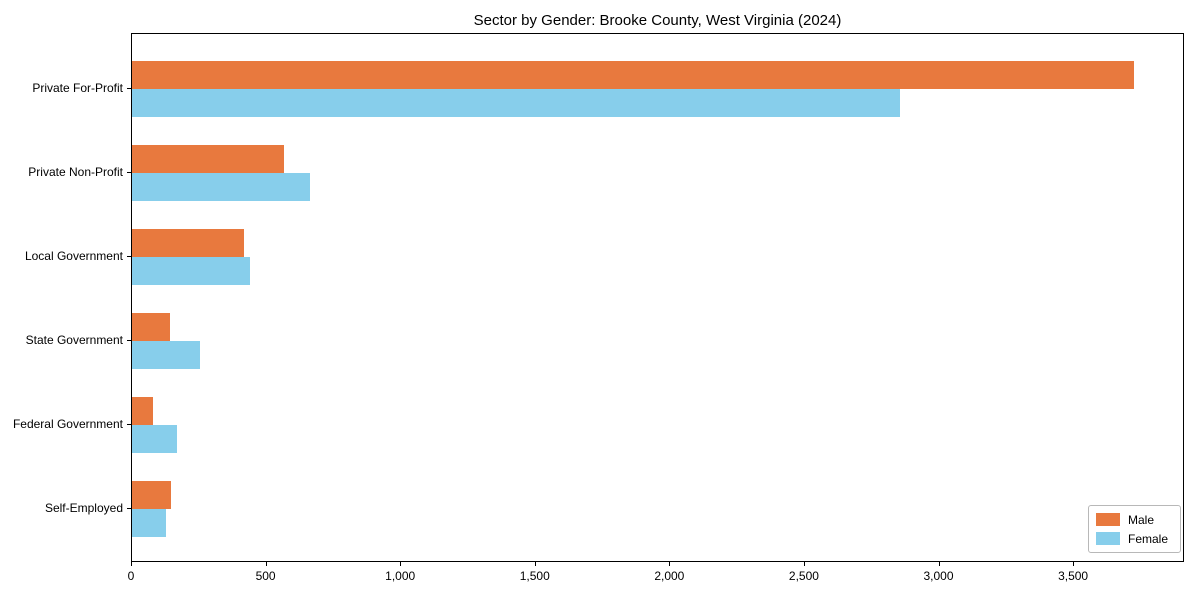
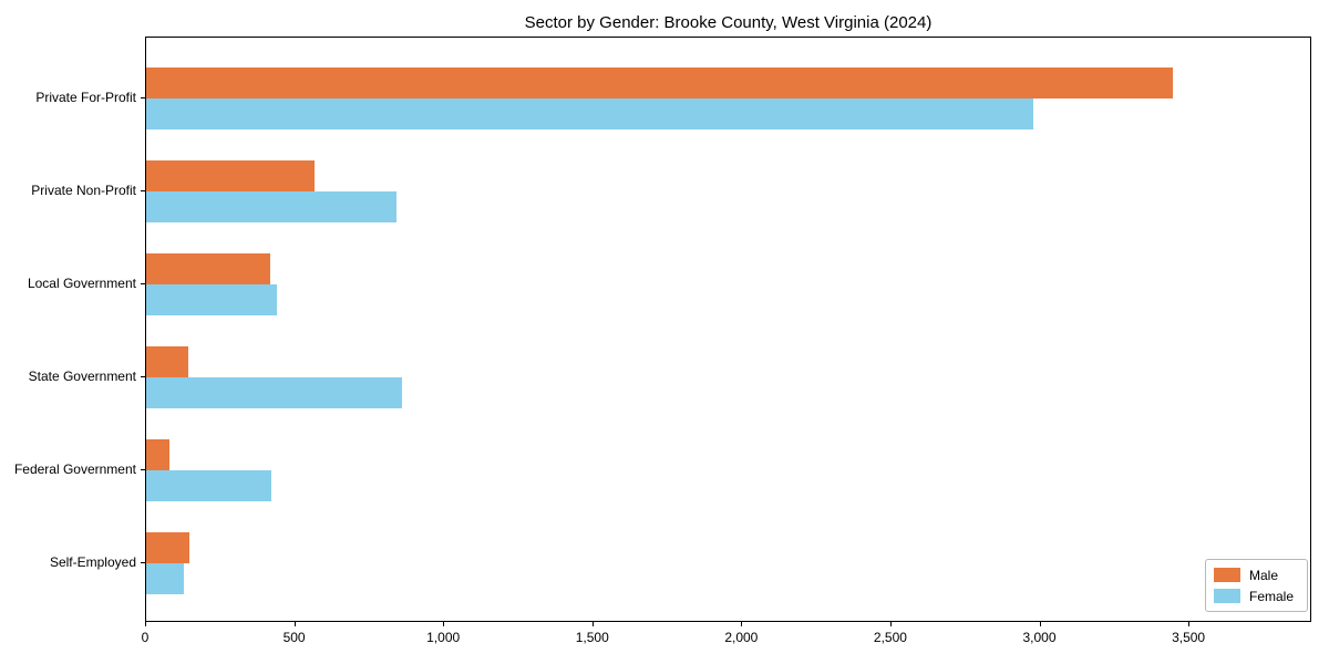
Male/Private For-Profit: 3730 -> 3450
Female/Private For-Profit: 2860 -> 2980
Female/Private Non-Profit: 660 -> 840
Female/State Government: 250 -> 860
Female/Federal Government: 170 -> 420
